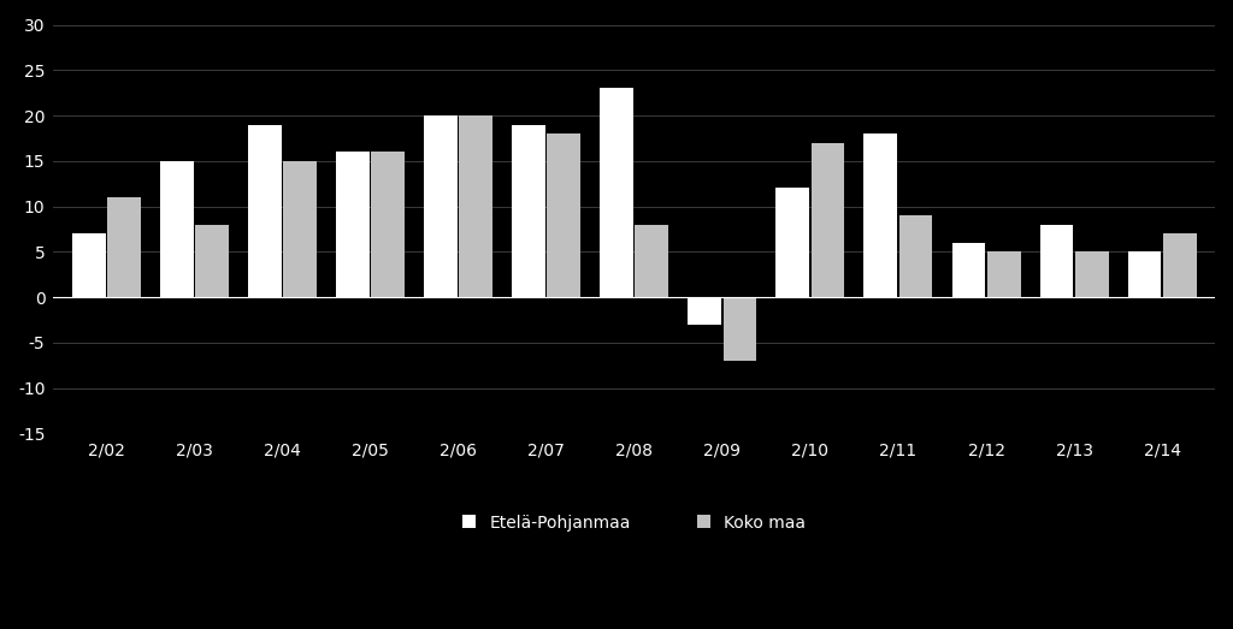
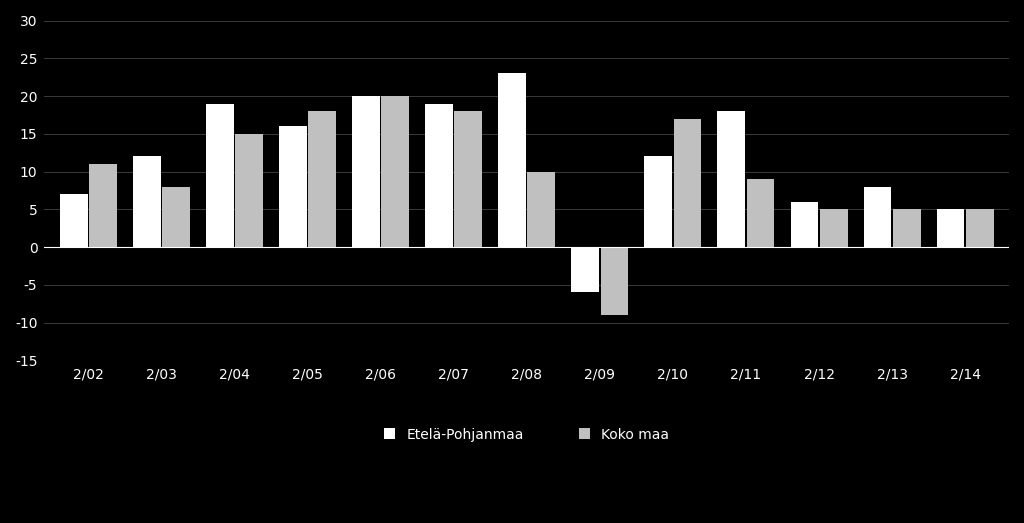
Etelä-Pohjanmaa/2/03: 15 -> 12
Koko maa/2/05: 16 -> 18
Koko maa/2/08: 8 -> 10
Etelä-Pohjanmaa/2/09: -3 -> -6
Koko maa/2/09: -7 -> -9
Koko maa/2/14: 7 -> 5
